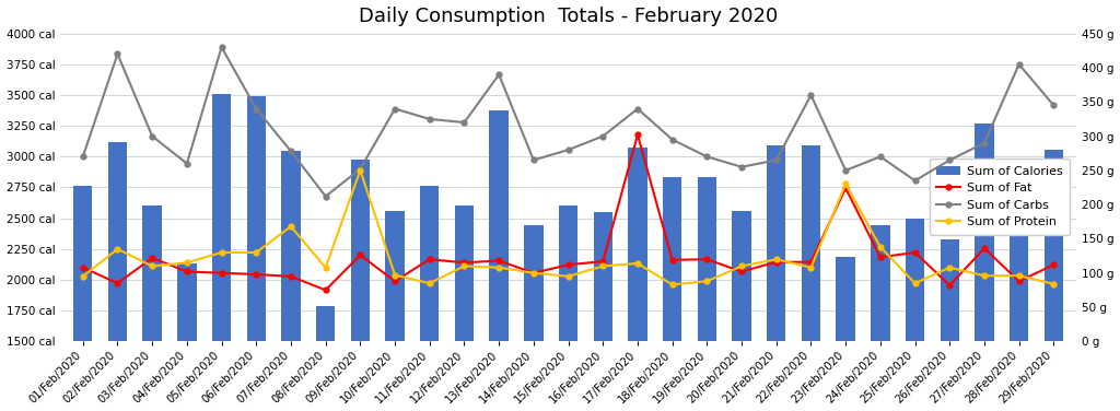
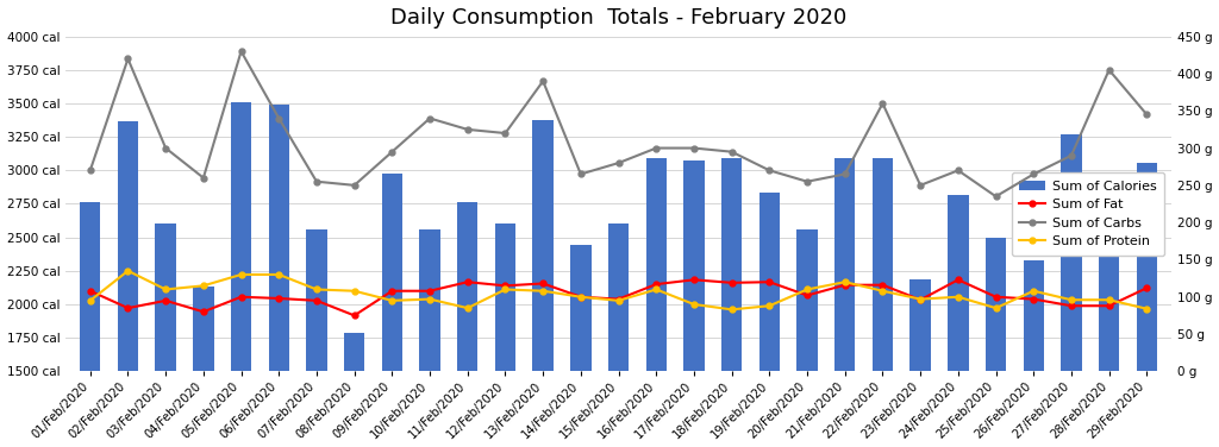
Sum of Calories/02/Feb/2020: 3120 cal -> 3370 cal
Sum of Fat/03/Feb/2020: 122 g -> 95 g
Sum of Fat/04/Feb/2020: 102 g -> 80 g
Sum of Calories/07/Feb/2020: 3050 cal -> 2560 cal
Sum of Carbs/07/Feb/2020: 278 g -> 255 g
Sum of Protein/07/Feb/2020: 168 g -> 110 g
Sum of Carbs/08/Feb/2020: 212 g -> 250 g
Sum of Fat/09/Feb/2020: 126 g -> 108 g
Sum of Carbs/09/Feb/2020: 252 g -> 295 g
Sum of Protein/09/Feb/2020: 250 g -> 95 g
Sum of Fat/10/Feb/2020: 88 g -> 108 g
Sum of Fat/15/Feb/2020: 112 g -> 97 g
Sum of Calories/16/Feb/2020: 2550 cal -> 3090 cal
Sum of Fat/17/Feb/2020: 302 g -> 123 g
Sum of Carbs/17/Feb/2020: 340 g -> 300 g
Sum of Protein/17/Feb/2020: 114 g -> 90 g
Sum of Calories/18/Feb/2020: 2830 cal -> 3090 cal
Sum of Fat/23/Feb/2020: 224 g -> 96 g
Sum of Protein/23/Feb/2020: 230 g -> 97 g
Sum of Calories/24/Feb/2020: 2440 cal -> 2820 cal
Sum of Protein/24/Feb/2020: 138 g -> 100 g
Sum of Fat/25/Feb/2020: 130 g -> 100 g
Sum of Fat/26/Feb/2020: 82 g -> 97 g
Sum of Fat/27/Feb/2020: 136 g -> 88 g
